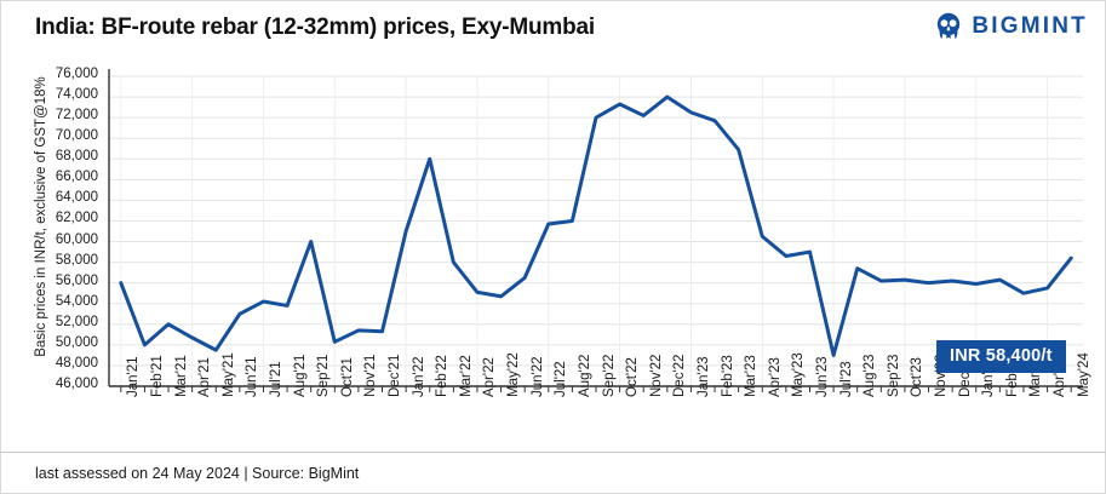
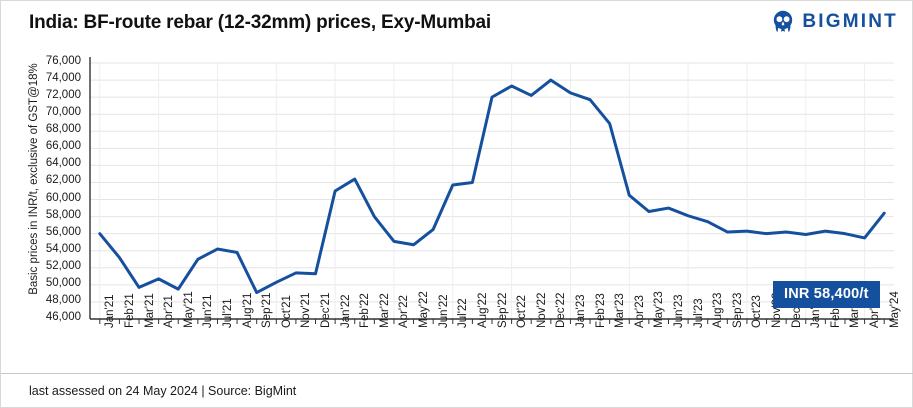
Feb'21: 50000 -> 53000
Mar'21: 52000 -> 50000
Sep'21: 60000 -> 49000
Feb'22: 68000 -> 62000
Jul'23: 49000 -> 58000
Mar'24: 55000 -> 56000
